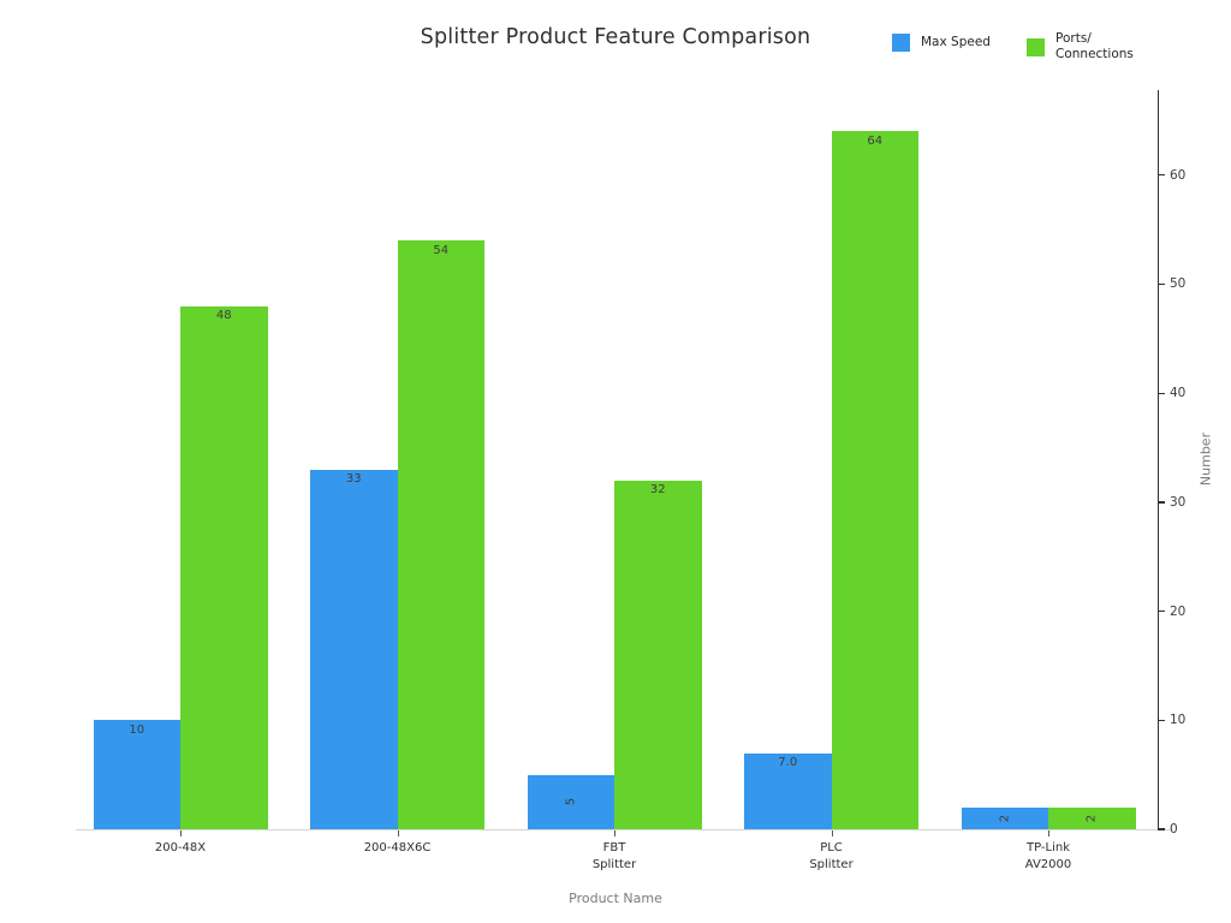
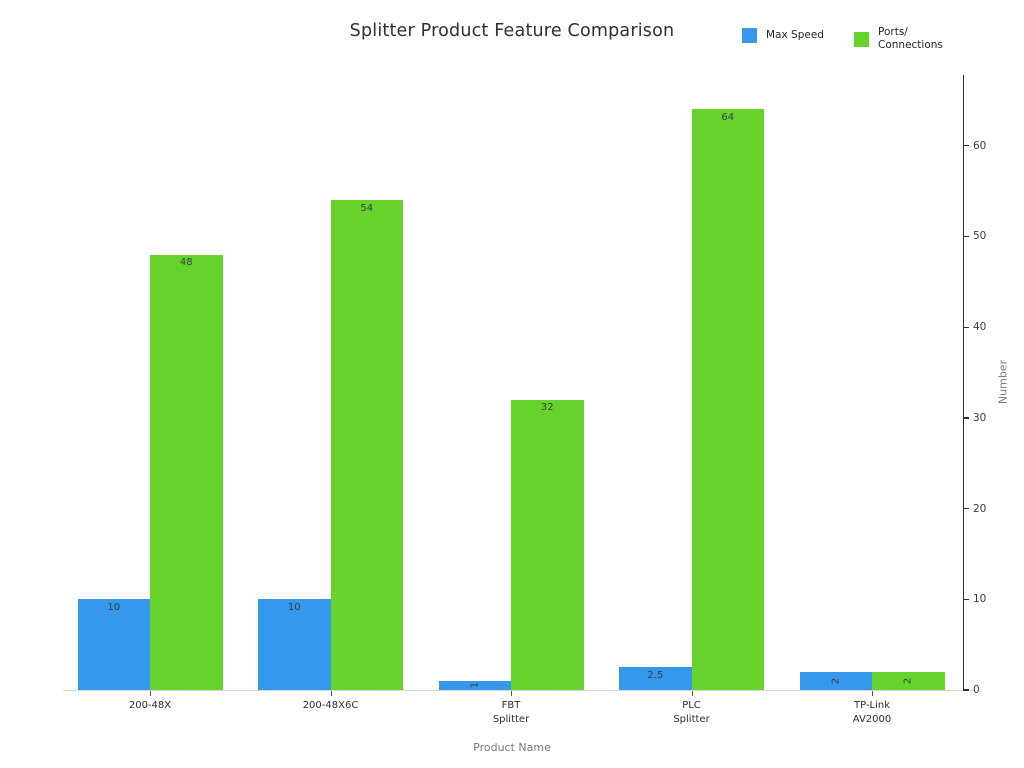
Max Speed/200-48X6C: 33 -> 10
Max Speed/FBT Splitter: 5 -> 1
Max Speed/PLC Splitter: 7.0 -> 2.5
